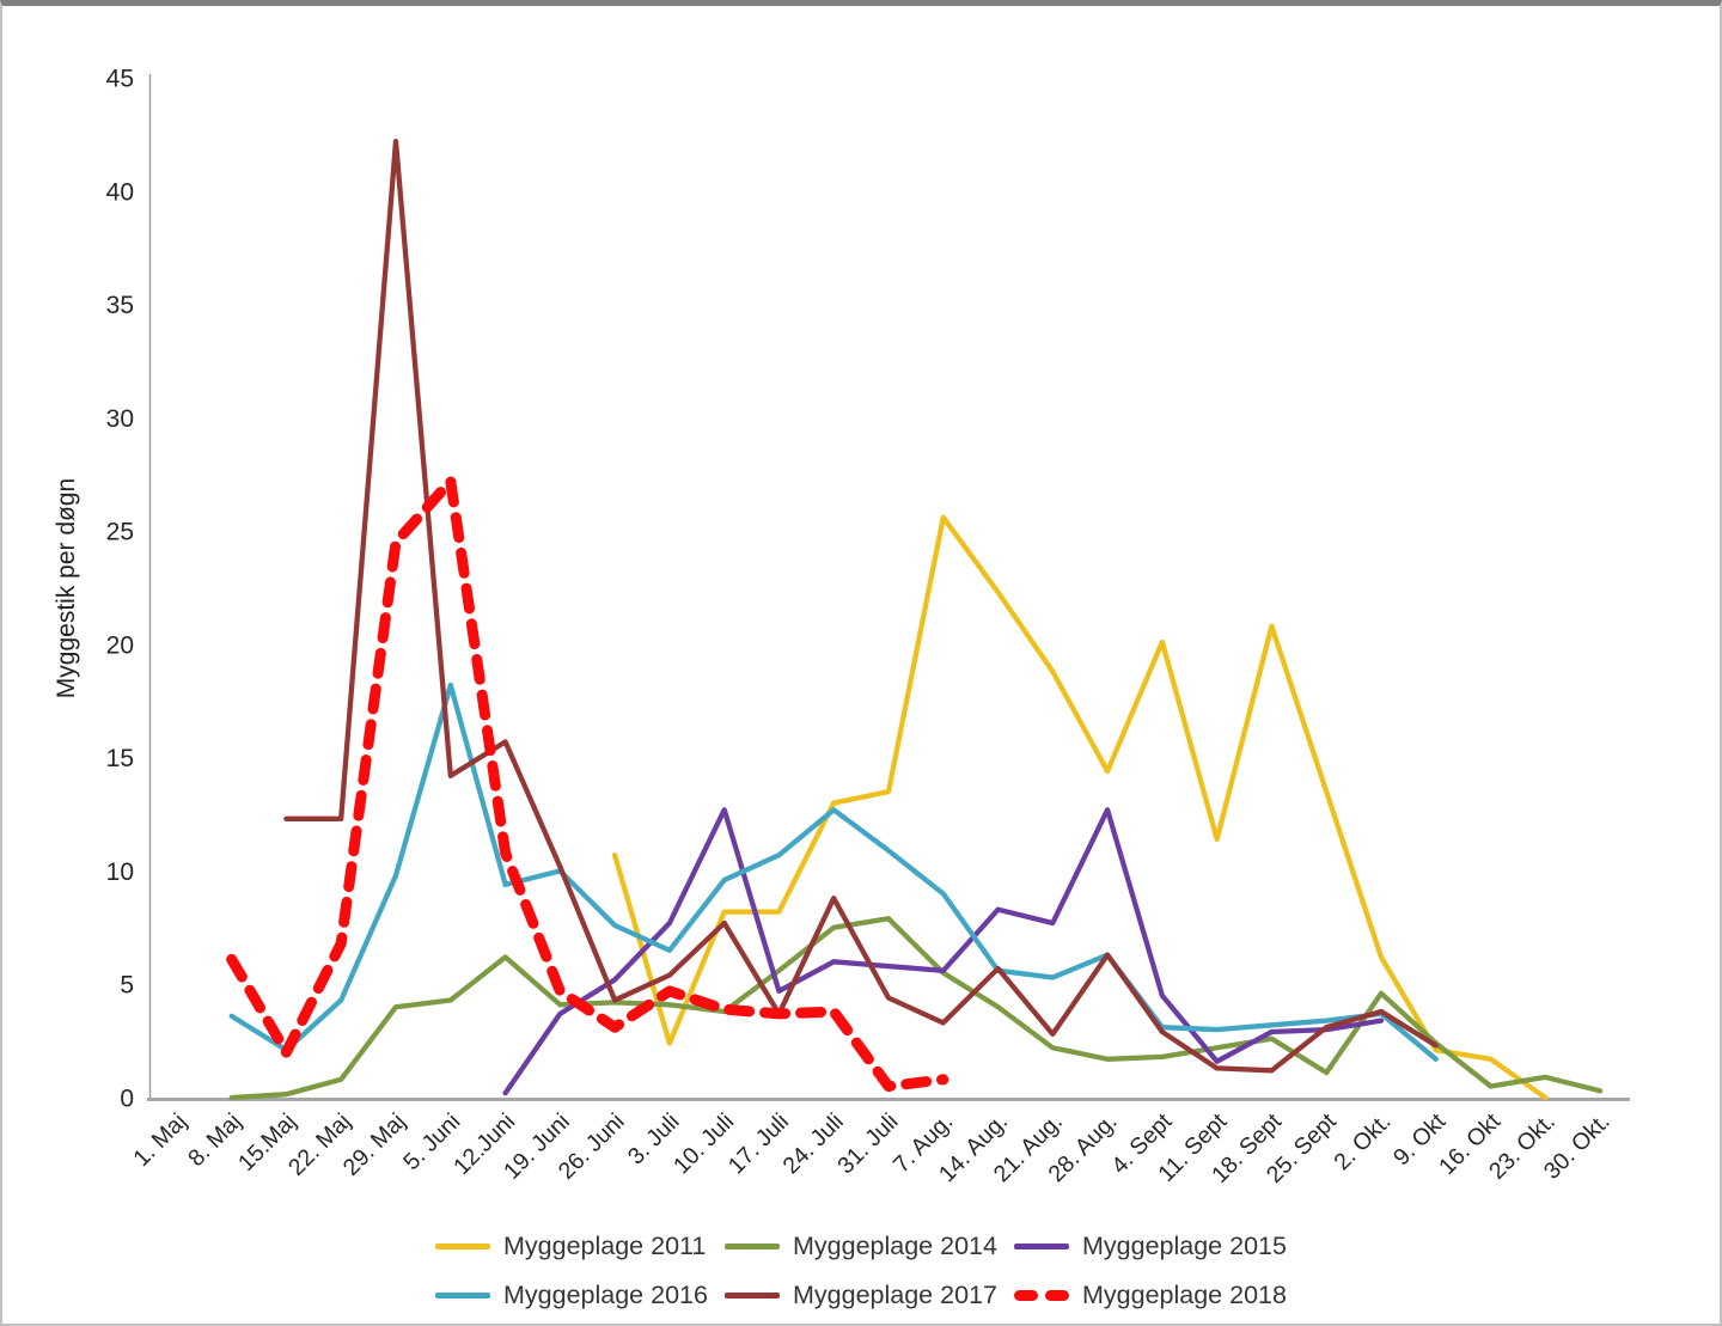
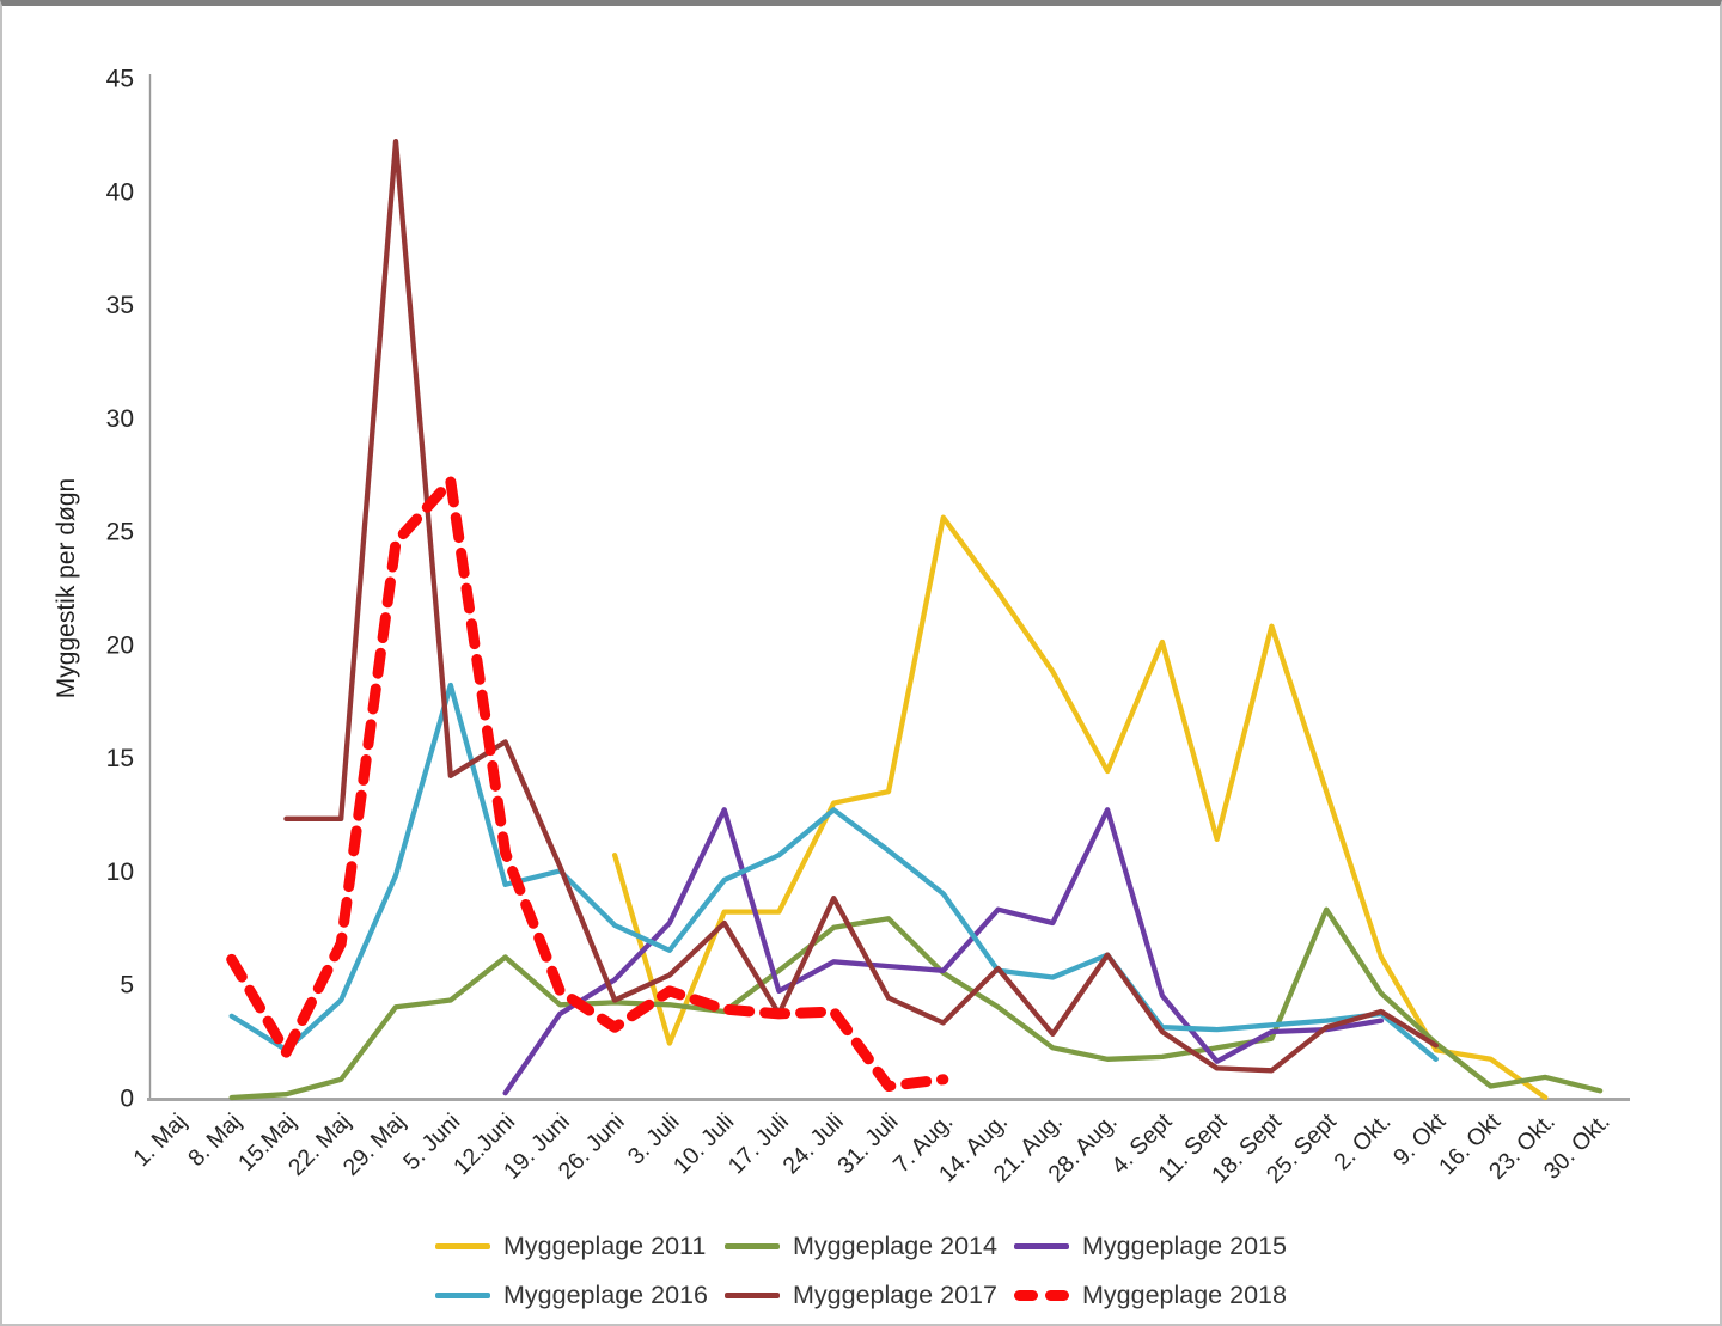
Myggeplage 2014/25. Sept: 1.1 -> 8.3
